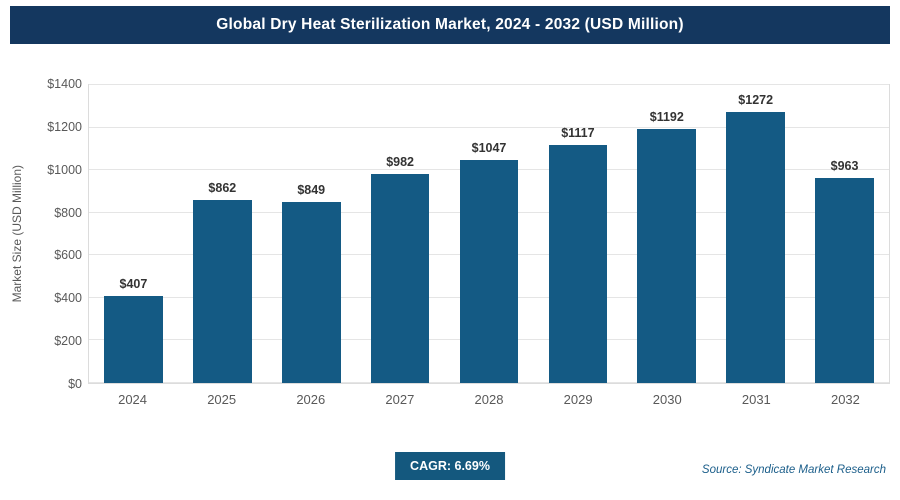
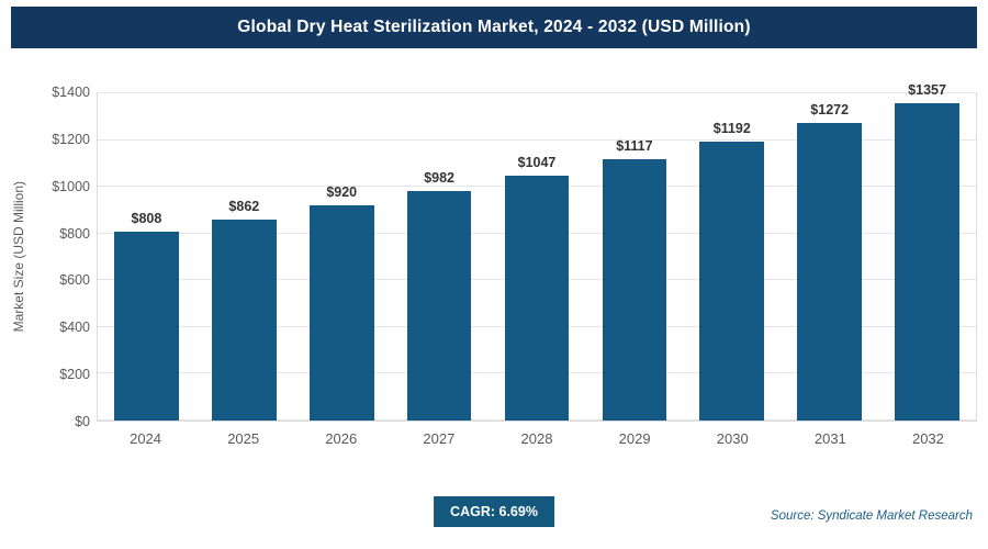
2024: $407 -> $808
2026: $849 -> $920
2032: $963 -> $1357
